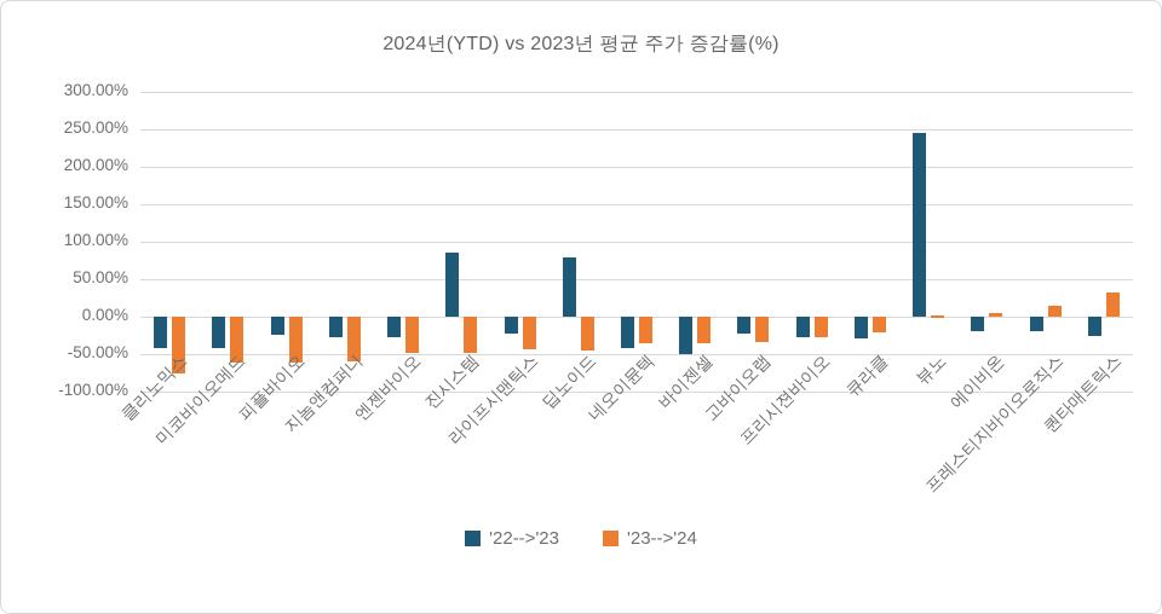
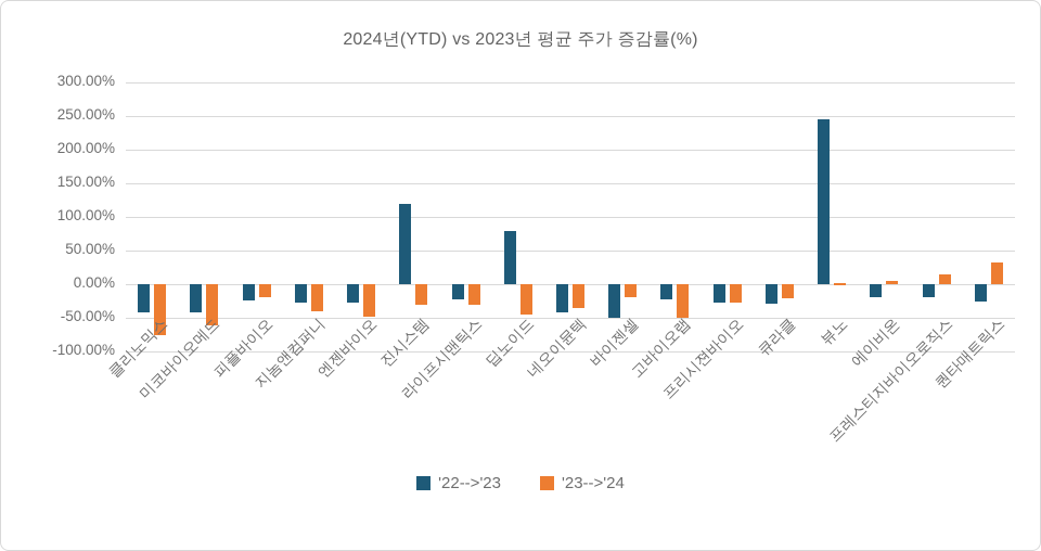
'23-->'24/피플바이오: -60% -> -20%
'23-->'24/지놈앤컴퍼니: -60% -> -40%
'22-->'23/진시스템: 80% -> 120%
'23-->'24/진시스템: -50% -> -30%
'23-->'24/라이프시맨틱스: -40% -> -30%
'23-->'24/바이젠셀: -40% -> -20%
'23-->'24/고바이오랩: -30% -> -50%
